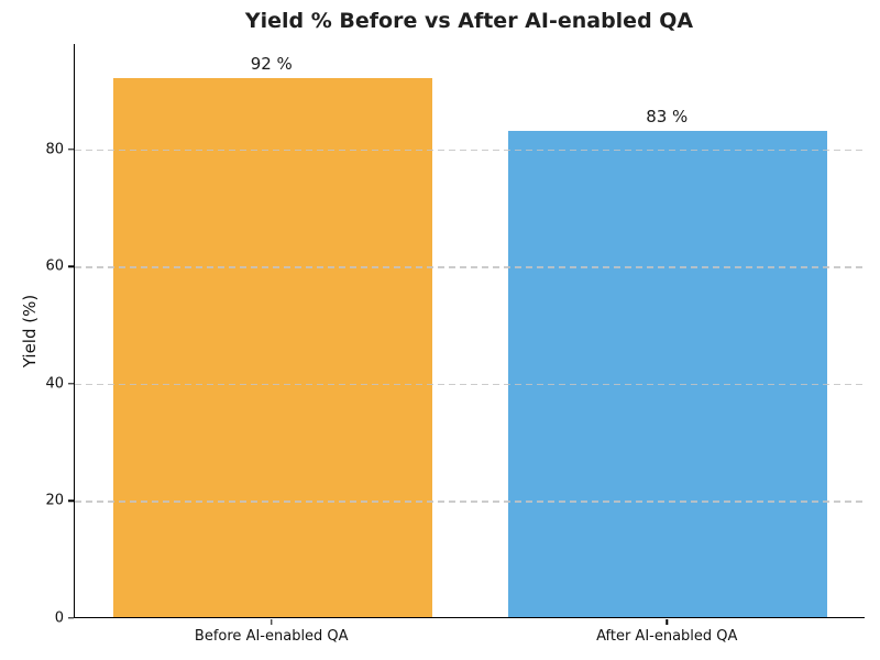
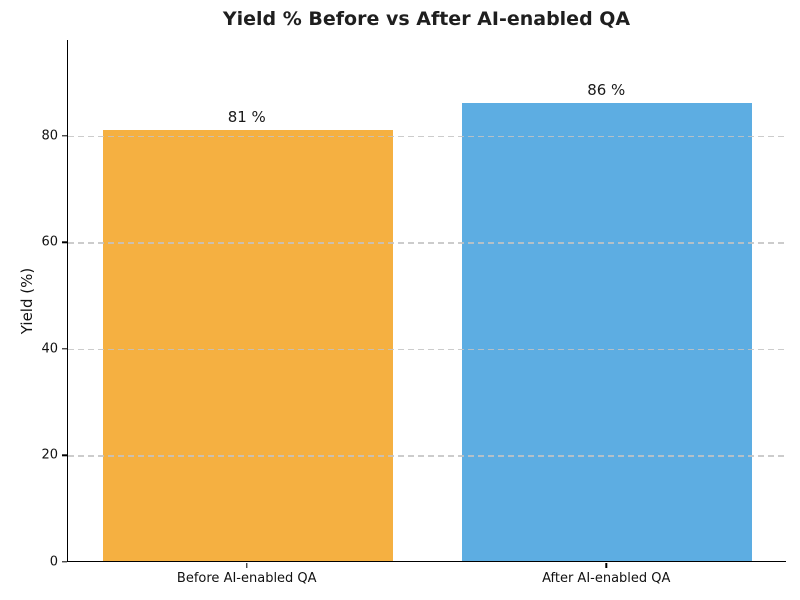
Before AI-enabled QA: 92 -> 81
After AI-enabled QA: 83 -> 86
